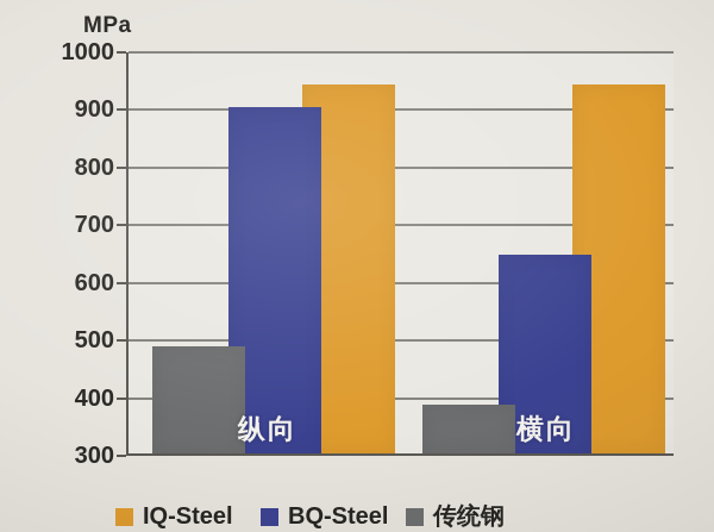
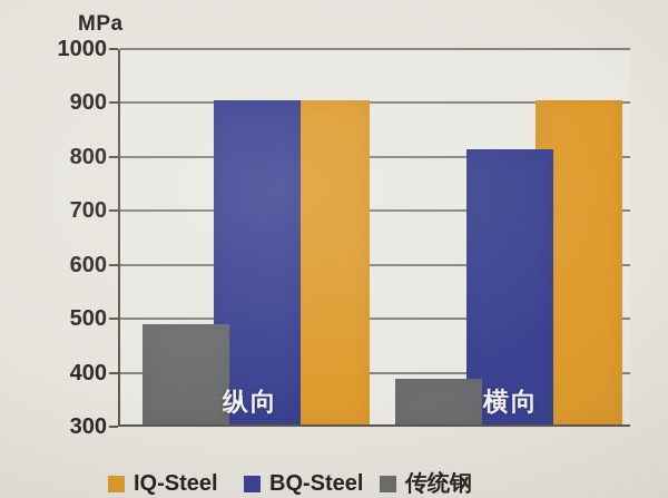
IQ-Steel/纵向: 940 -> 900
IQ-Steel/横向: 940 -> 900
BQ-Steel/横向: 640 -> 810
